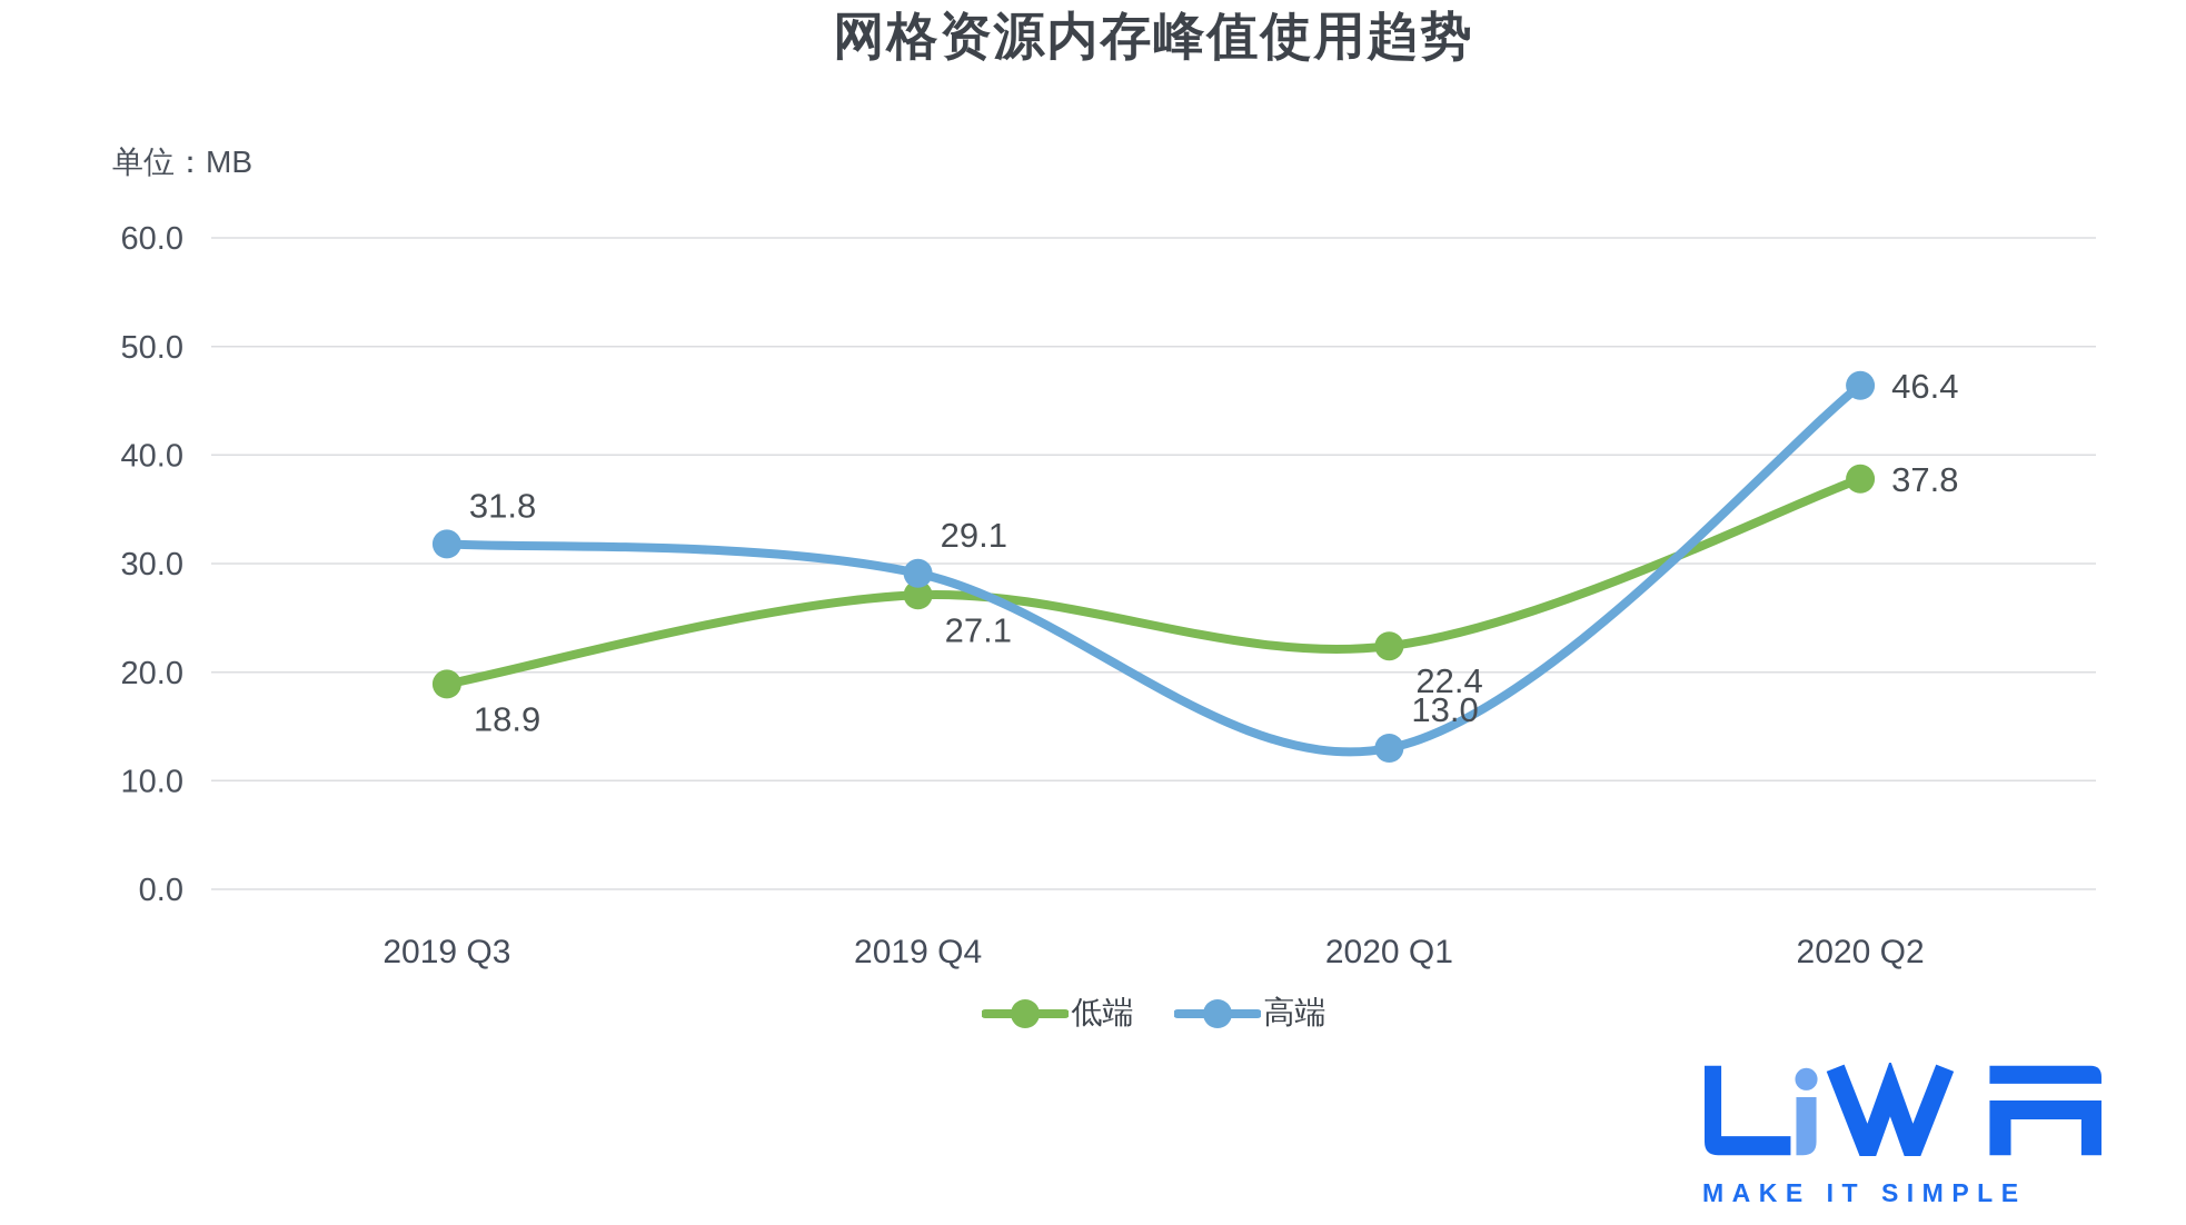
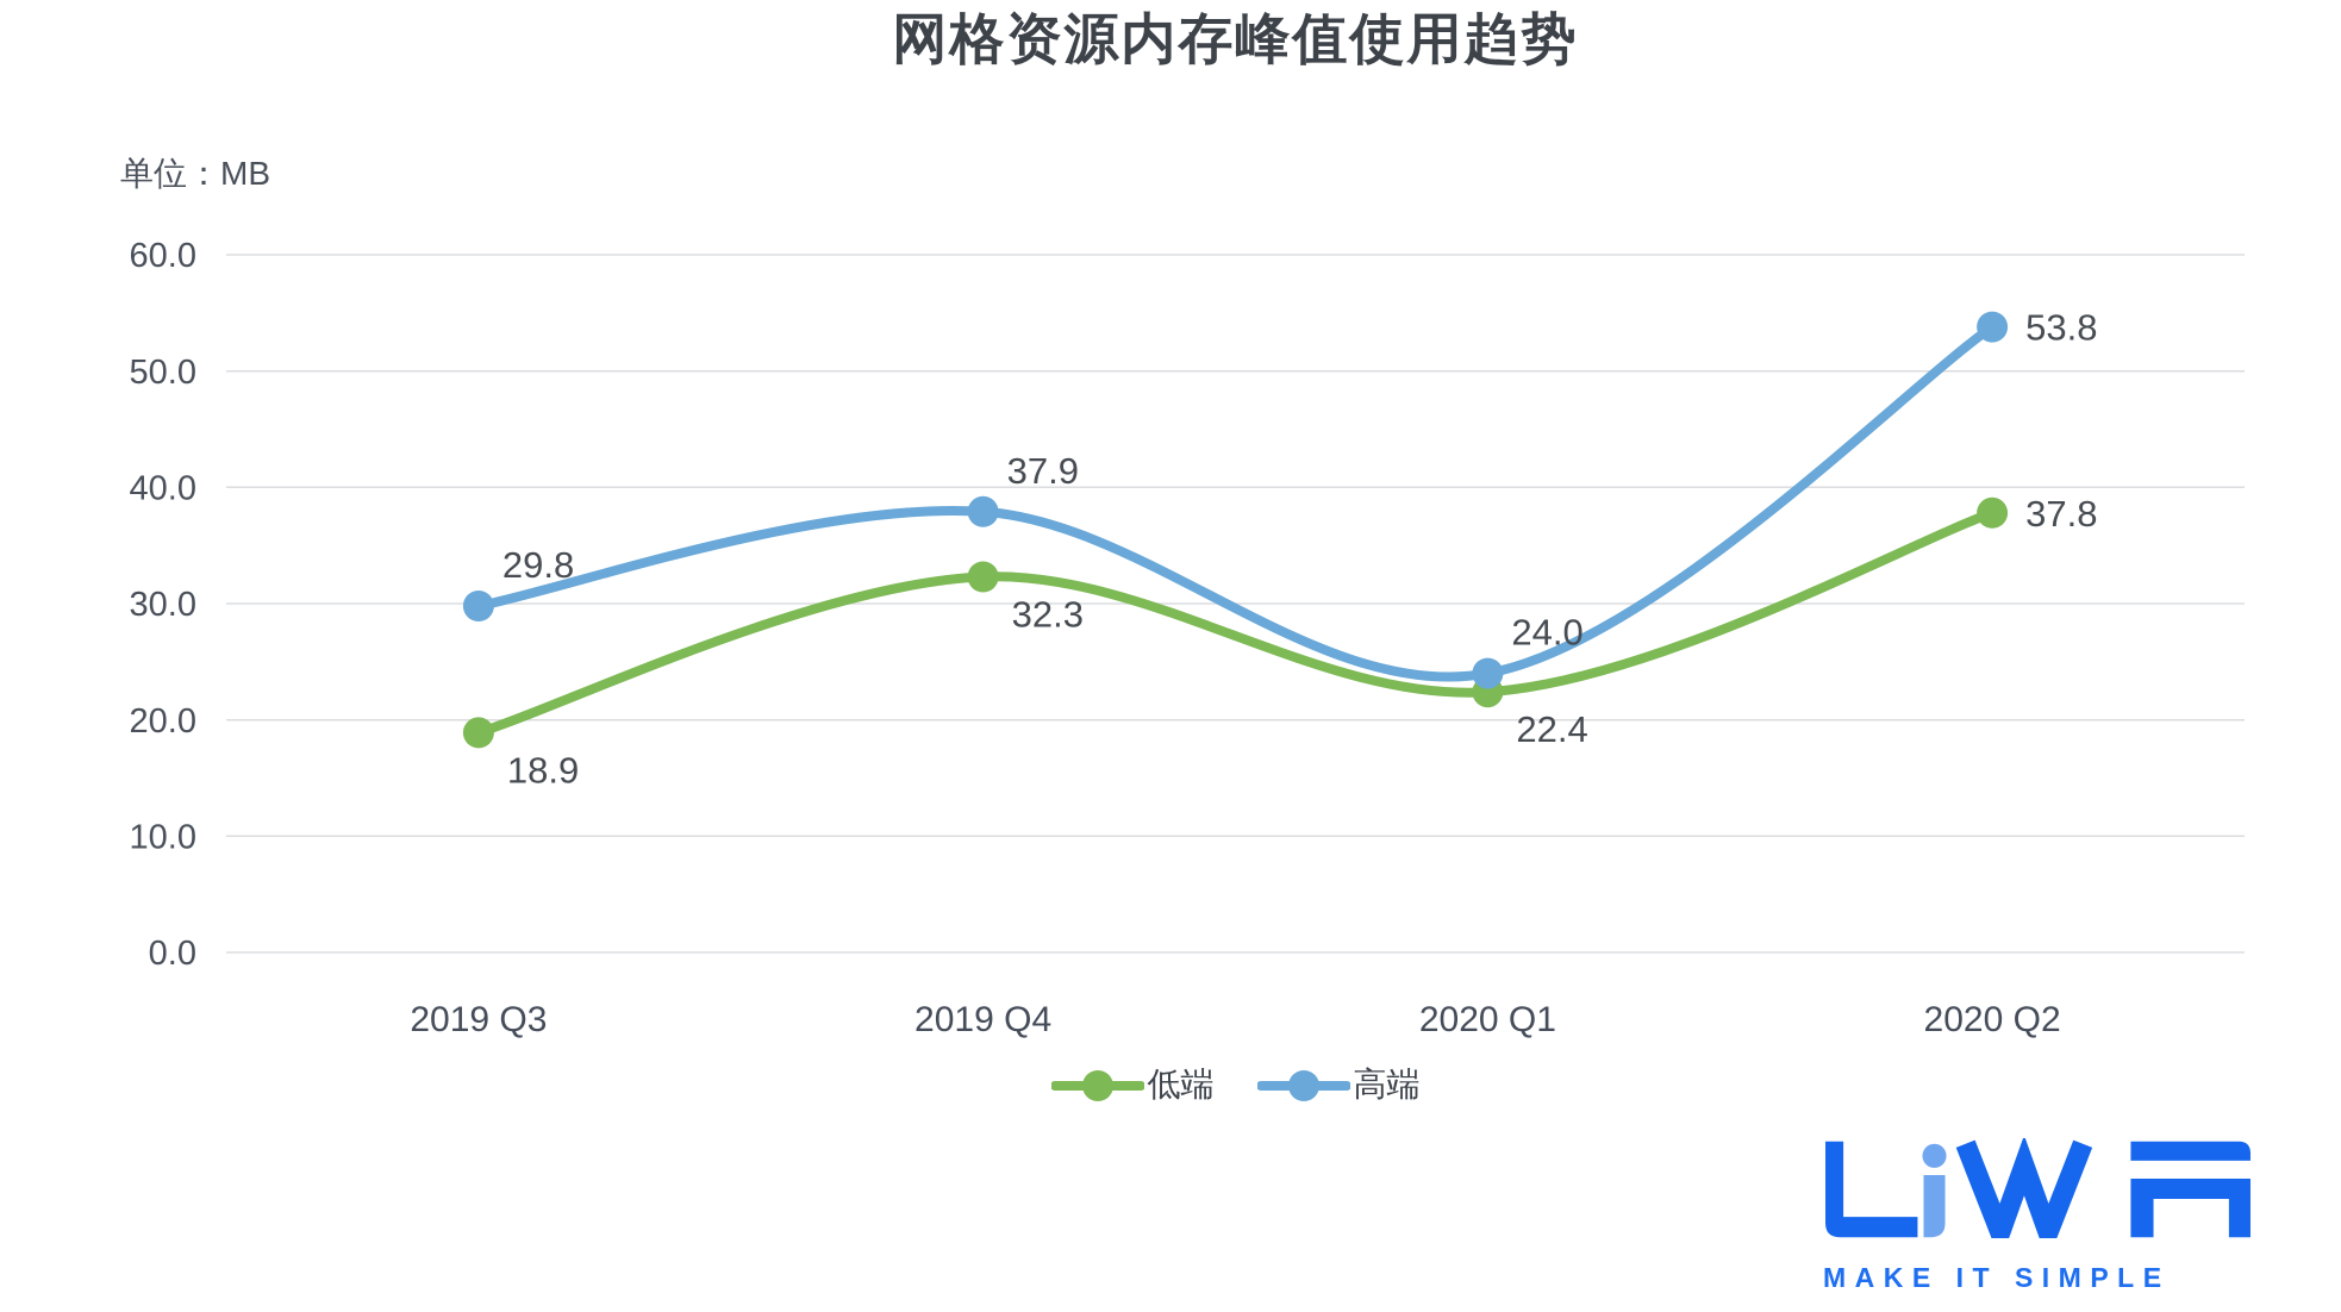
高端/2019 Q3: 31.8 -> 29.8
低端/2019 Q4: 27.1 -> 32.3
高端/2019 Q4: 29.1 -> 37.9
高端/2020 Q1: 13.0 -> 24.0
高端/2020 Q2: 46.4 -> 53.8
